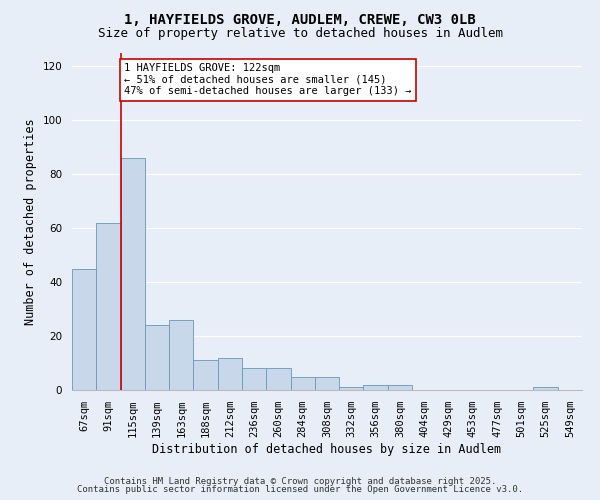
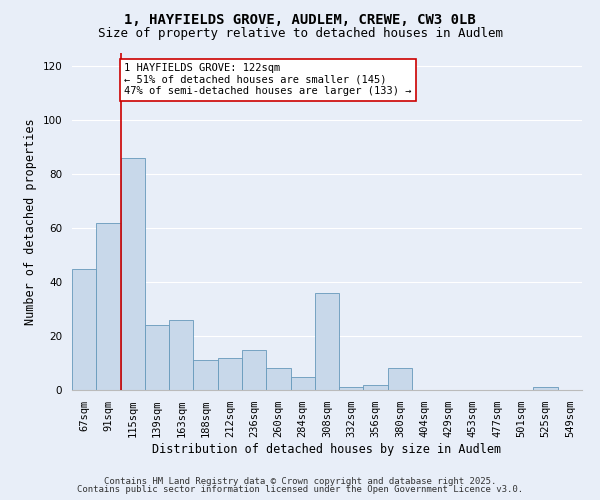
236sqm: 8 -> 15
308sqm: 5 -> 36
380sqm: 2 -> 8
